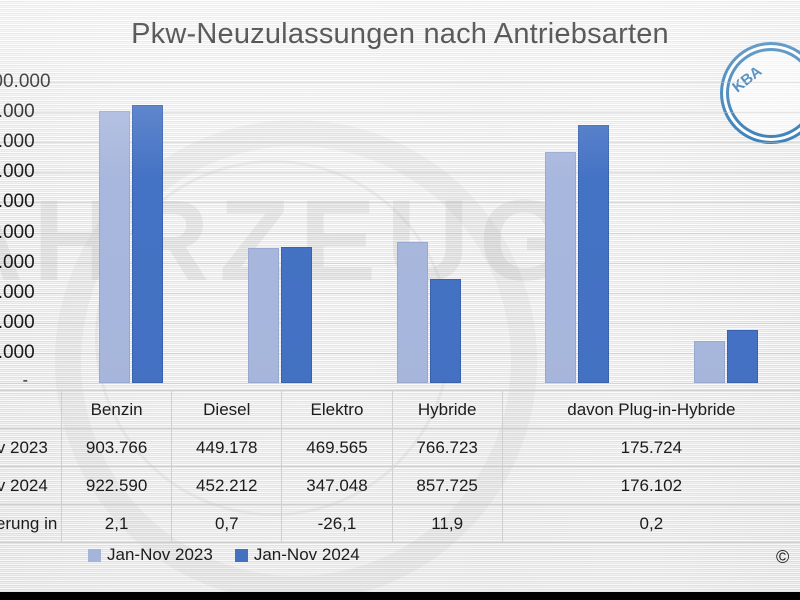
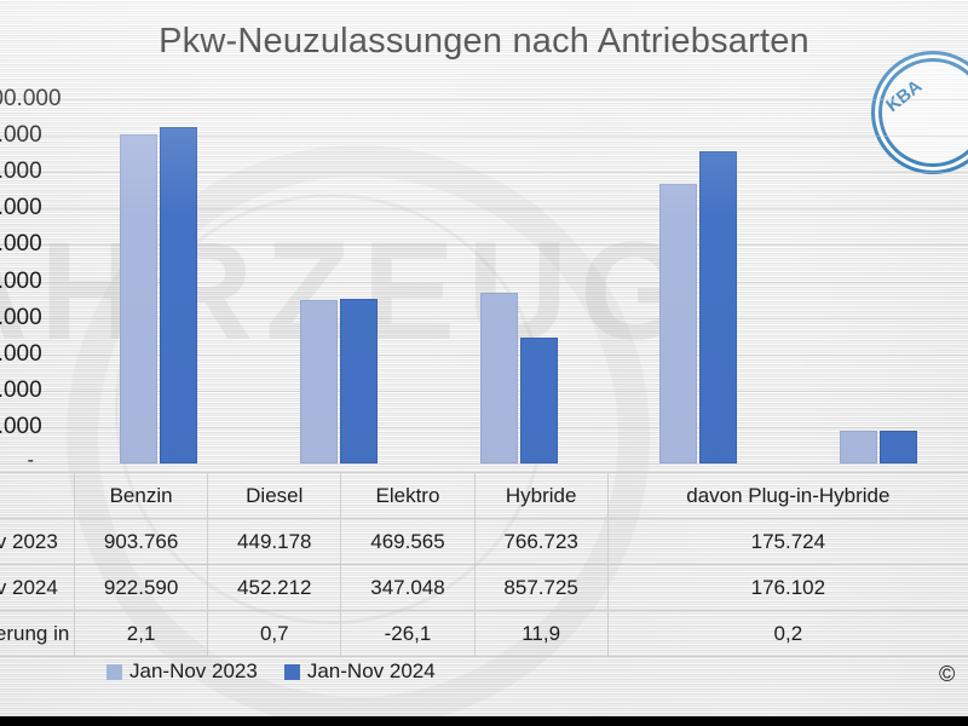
Jan-Nov 2023/davon Plug-in-Hybride: 140000 -> 90000
Jan-Nov 2024/davon Plug-in-Hybride: 180000 -> 90000
